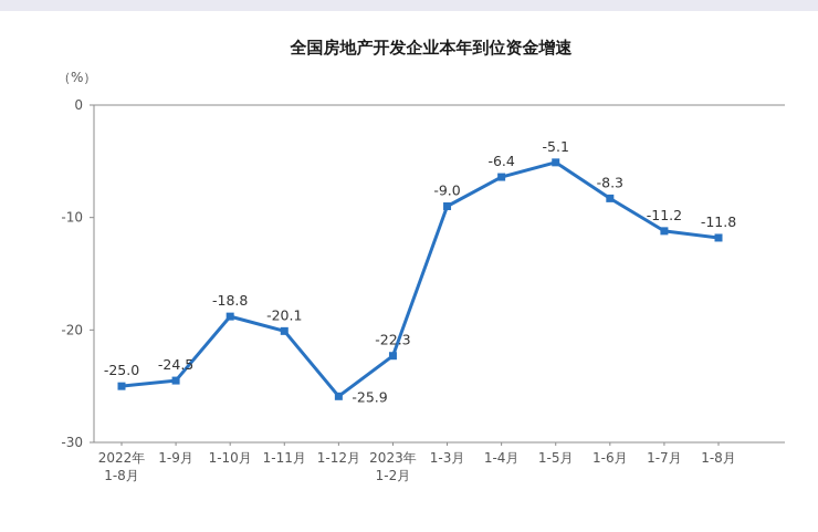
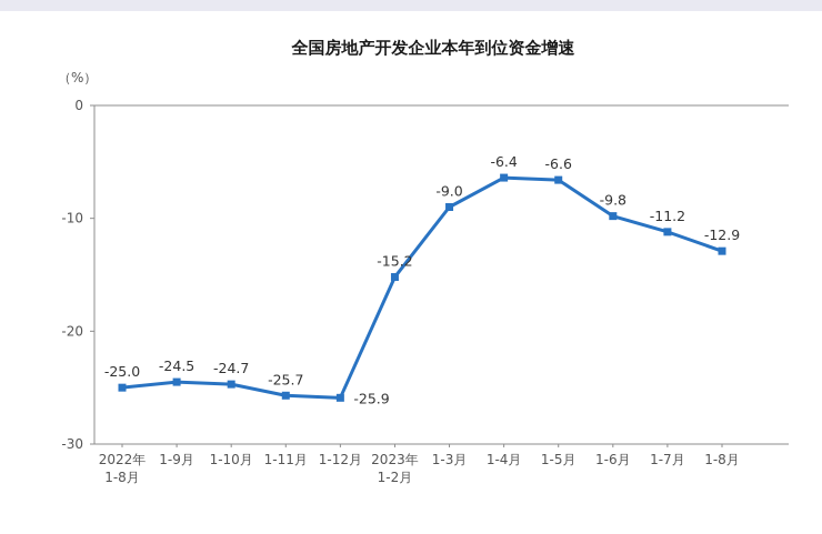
1-10月: -18.8 -> -24.7
1-11月: -20.1 -> -25.7
2023年 1-2月: -22.3 -> -15.2
1-5月: -5.1 -> -6.6
1-6月: -8.3 -> -9.8
1-8月: -11.8 -> -12.9
